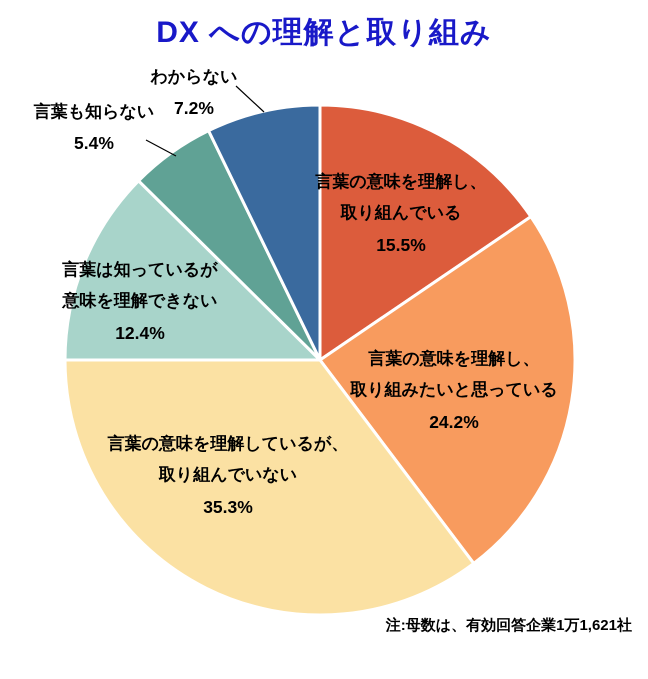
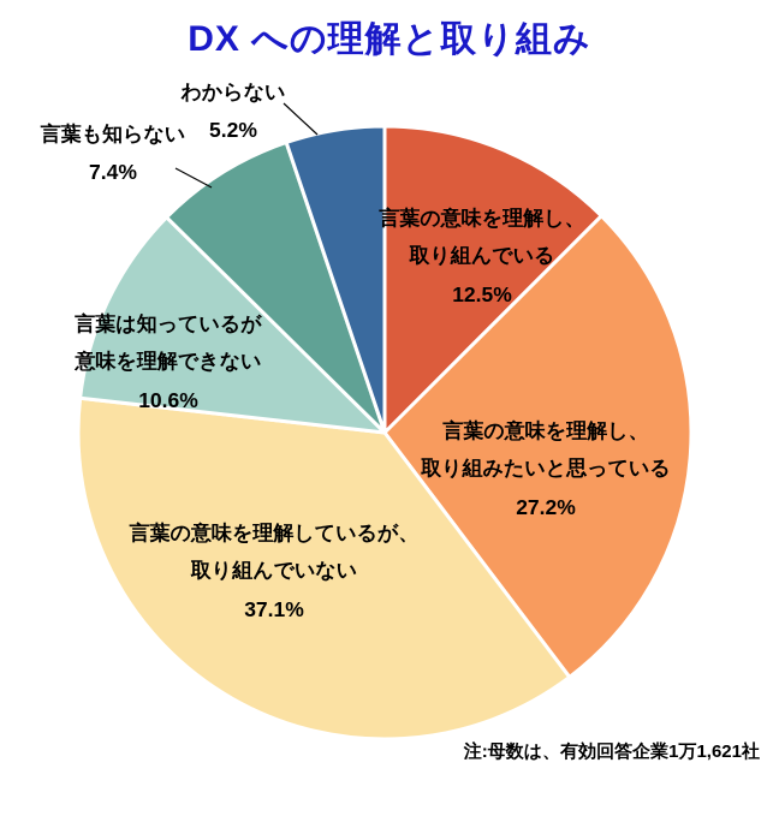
言葉の意味を理解し、取り組んでいる: 15.5% -> 12.5%
言葉の意味を理解し、取り組みたいと思っている: 24.2% -> 27.2%
言葉の意味を理解しているが、取り組んでいない: 35.3% -> 37.1%
言葉は知っているが意味を理解できない: 12.4% -> 10.6%
言葉も知らない: 5.4% -> 7.4%
わからない: 7.2% -> 5.2%
